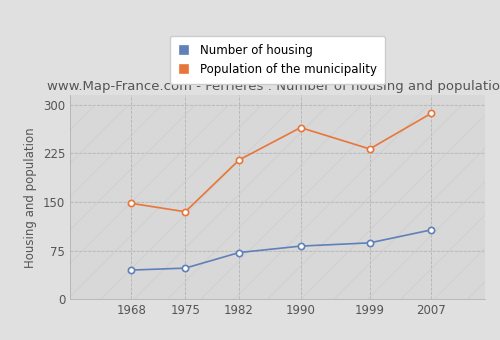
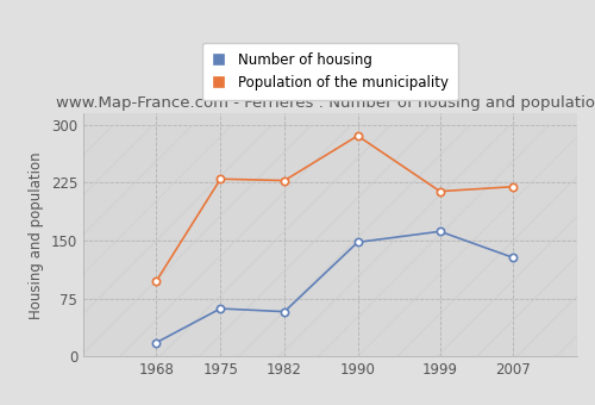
Number of housing/1968: 45 -> 18
Population of the municipality/1968: 148 -> 98
Number of housing/1975: 48 -> 62
Population of the municipality/1975: 135 -> 230
Number of housing/1982: 72 -> 58
Population of the municipality/1982: 215 -> 228
Number of housing/1990: 82 -> 148
Population of the municipality/1990: 265 -> 286
Number of housing/1999: 87 -> 162
Population of the municipality/1999: 232 -> 214
Number of housing/2007: 107 -> 128
Population of the municipality/2007: 287 -> 220
